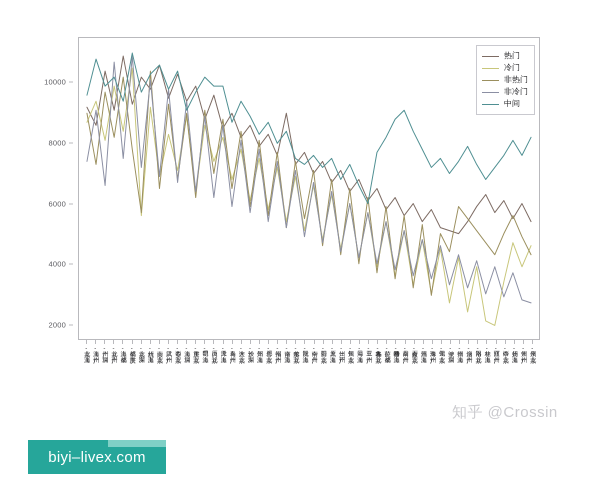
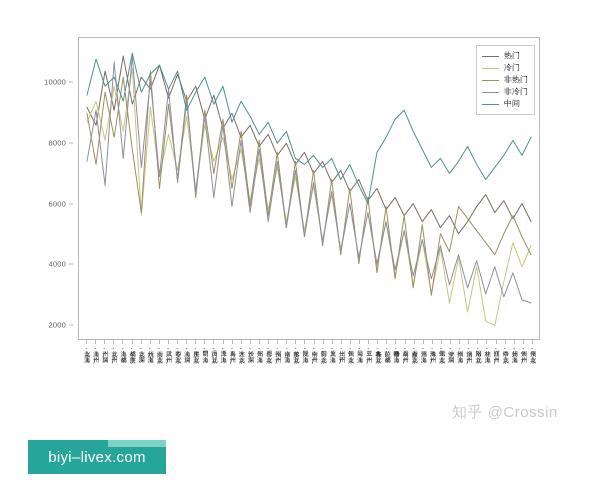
非热门/上海-深圳: 9000 -> 9600
中间/厦门-北京: 9900 -> 9300
热门/济南-上海: 9000 -> 8000
非热门/沈阳-上海: 5500 -> 4900
热门/宁波-深圳: 5100 -> 5600
